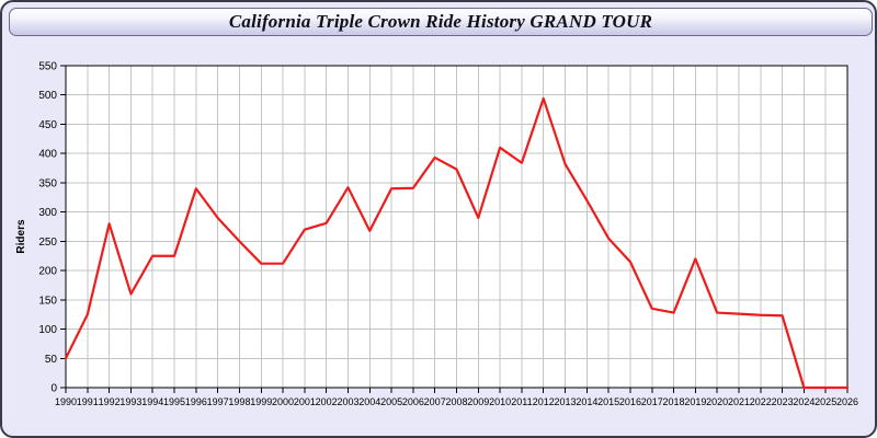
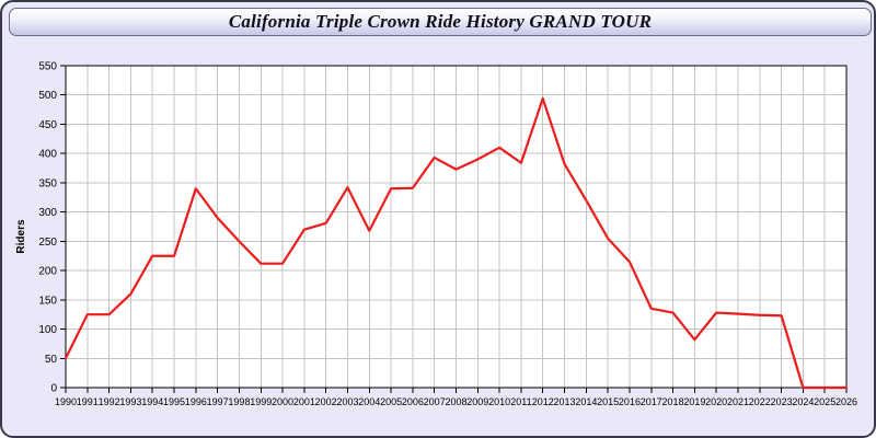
1992: 280 -> 120
2009: 290 -> 390
2019: 220 -> 80
